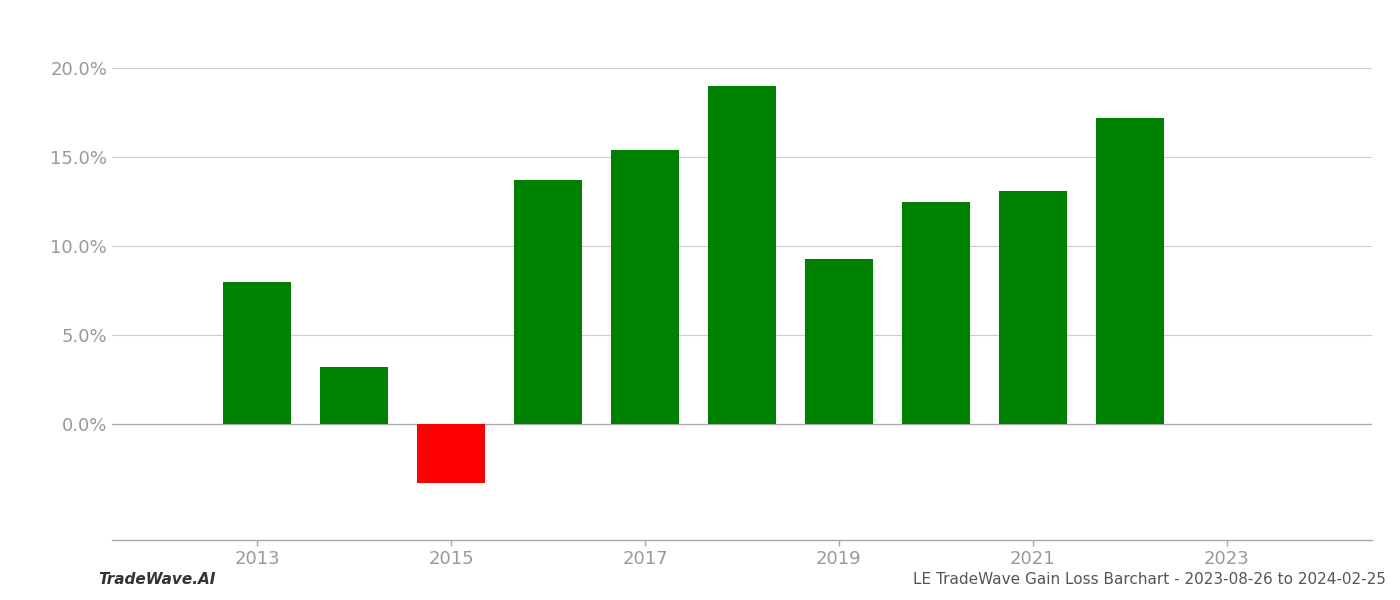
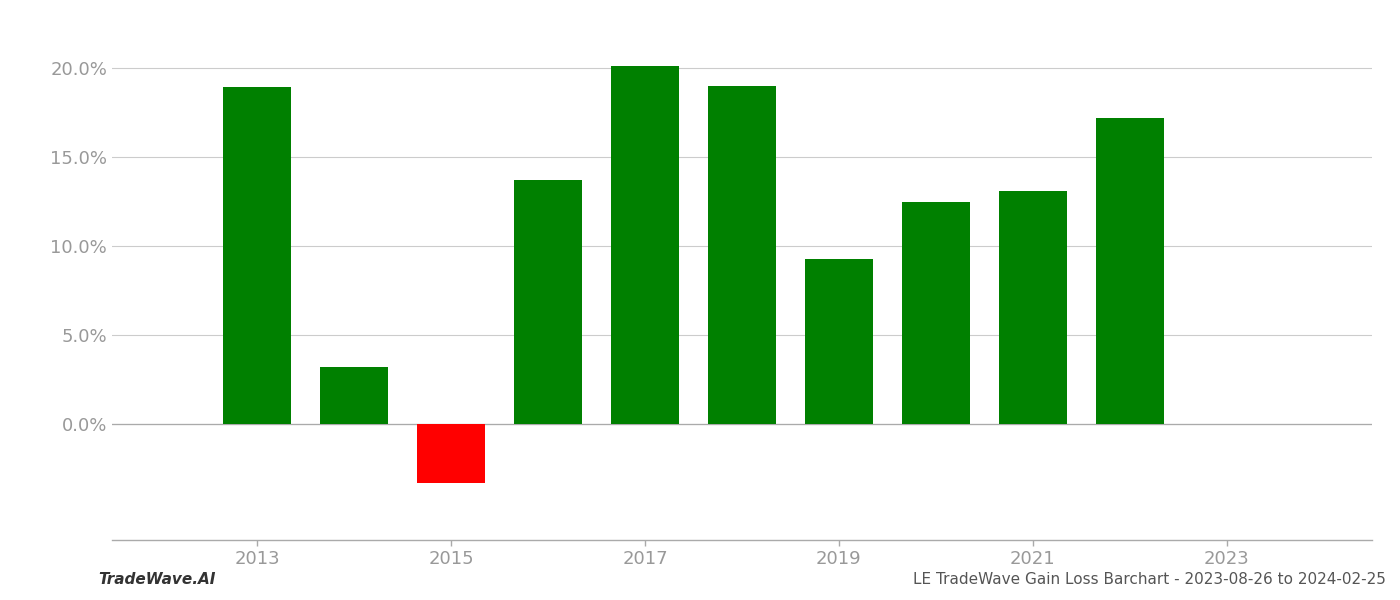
2013: 8.0% -> 18.9%
2017: 15.4% -> 20.1%
